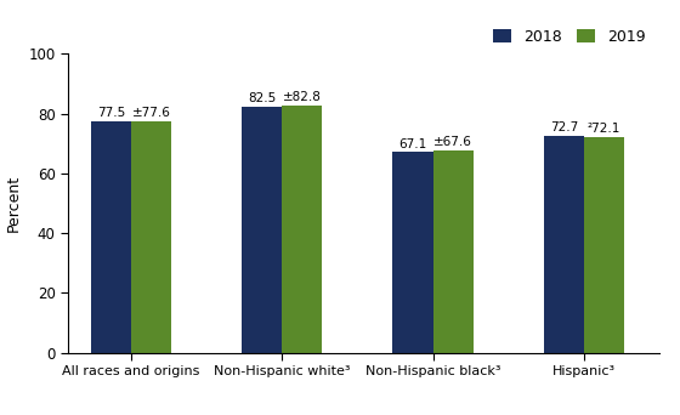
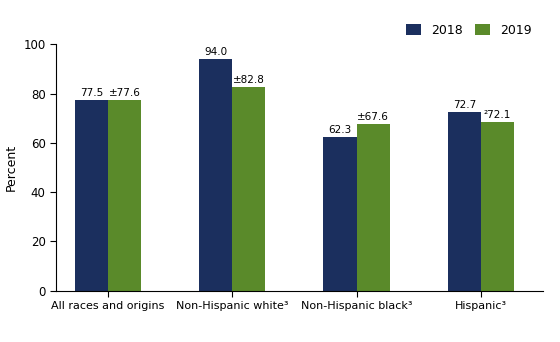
2018/Non-Hispanic white³: 82.5 -> 94.0
2018/Non-Hispanic black³: 67.1 -> 62.3
2019/Hispanic³: 72.1 -> 68.5
